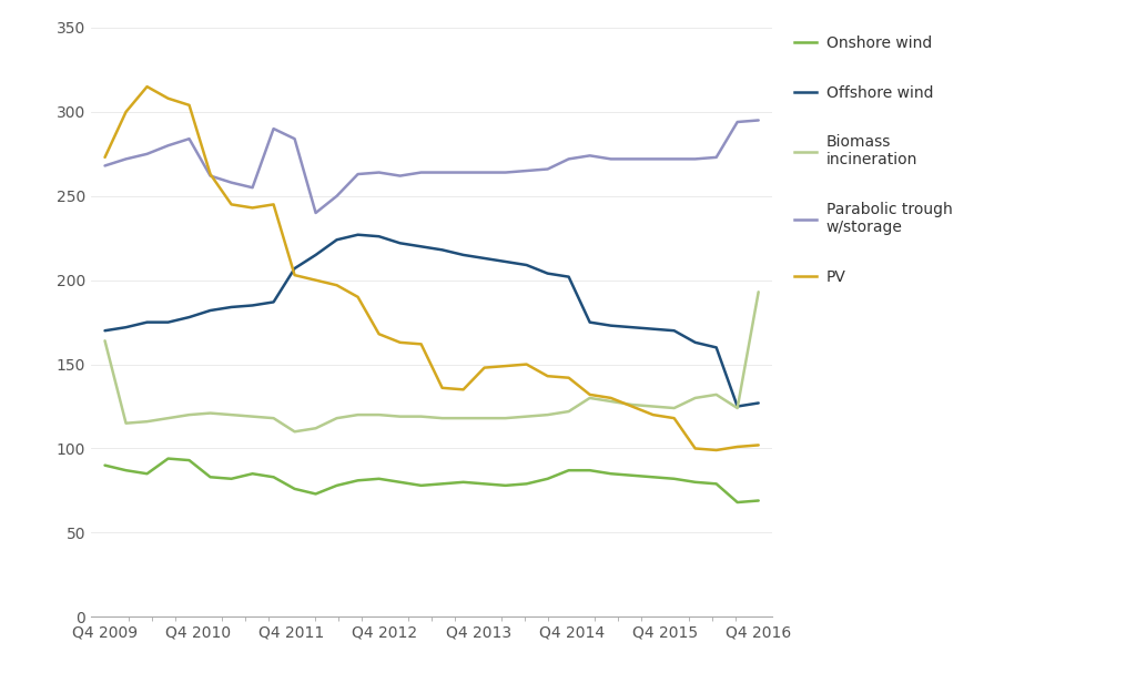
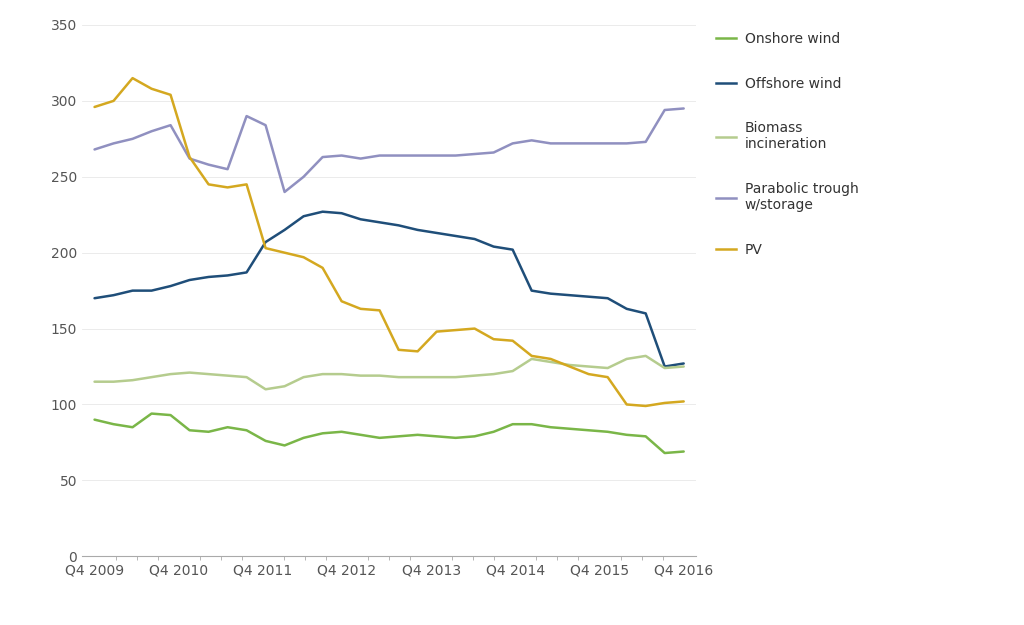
Biomass incineration/Q4 2009: 164 -> 115
PV/Q4 2009: 273 -> 296
Biomass incineration/Q4 2016: 193 -> 125
